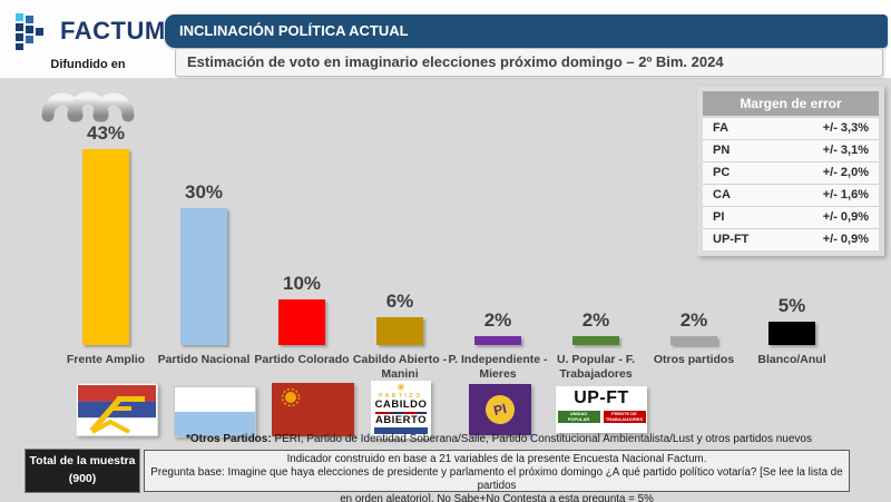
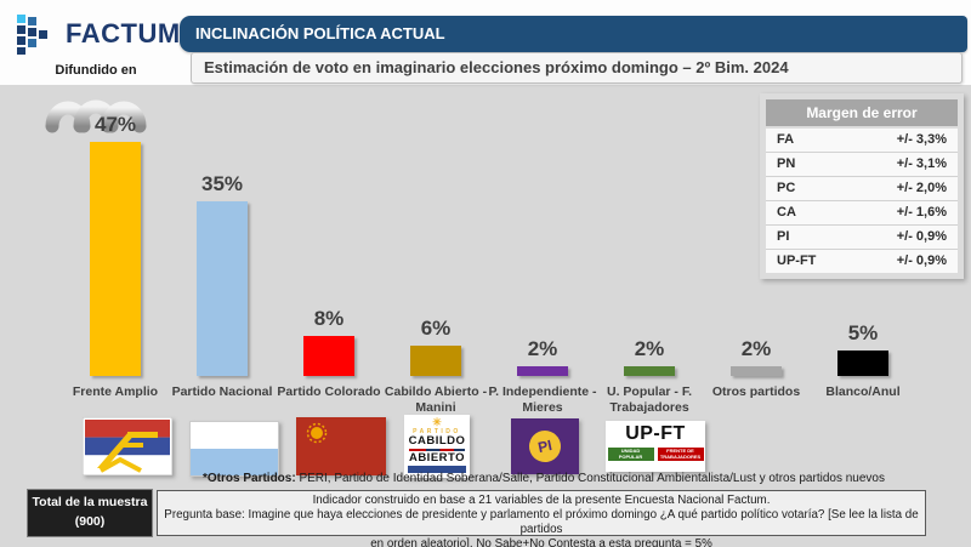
Frente Amplio: 43% -> 47%
Partido Nacional: 30% -> 35%
Partido Colorado: 10% -> 8%
